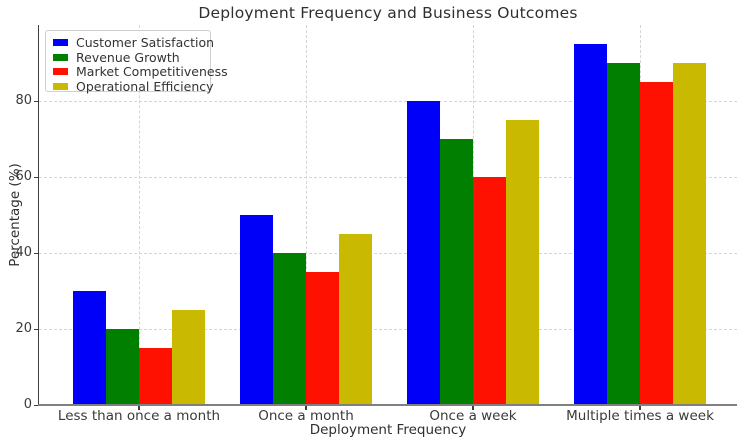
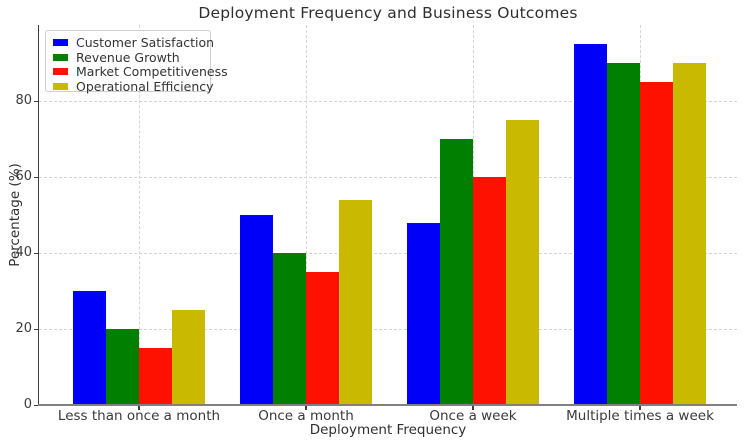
Operational Efficiency/Once a month: 45 -> 54
Customer Satisfaction/Once a week: 80 -> 48
